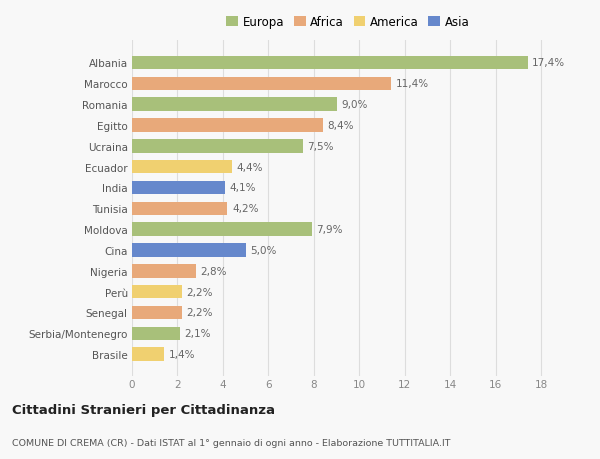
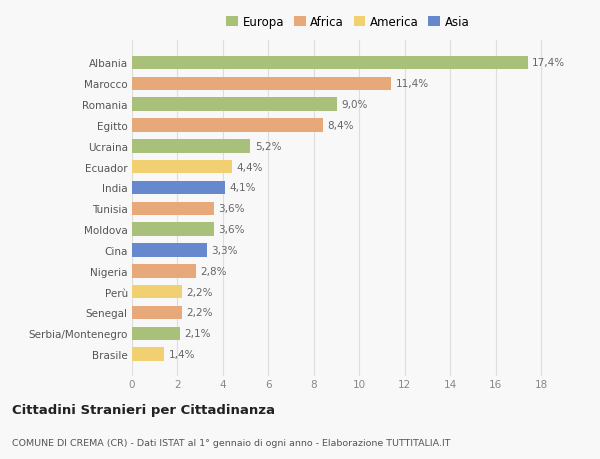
Ucraina: 7,5% -> 5,2%
Tunisia: 4,2% -> 3,6%
Moldova: 7,9% -> 3,6%
Cina: 5,0% -> 3,3%
